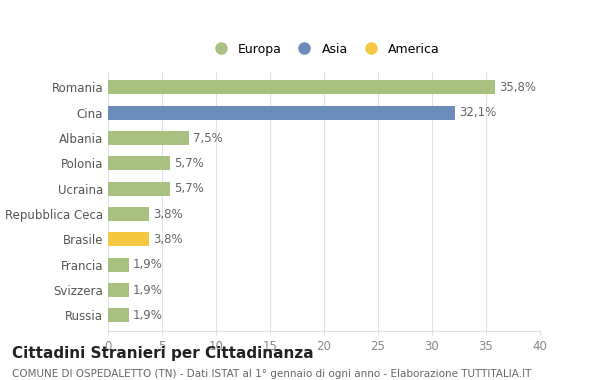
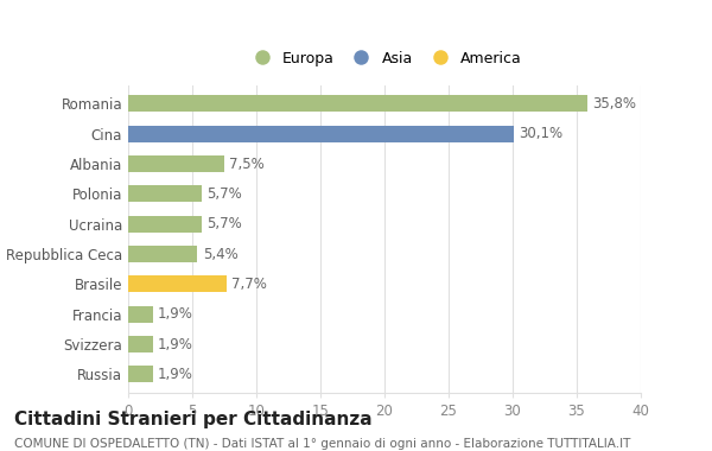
Cina: 32,1% -> 30,1%
Repubblica Ceca: 3,8% -> 5,4%
Brasile: 3,8% -> 7,7%
